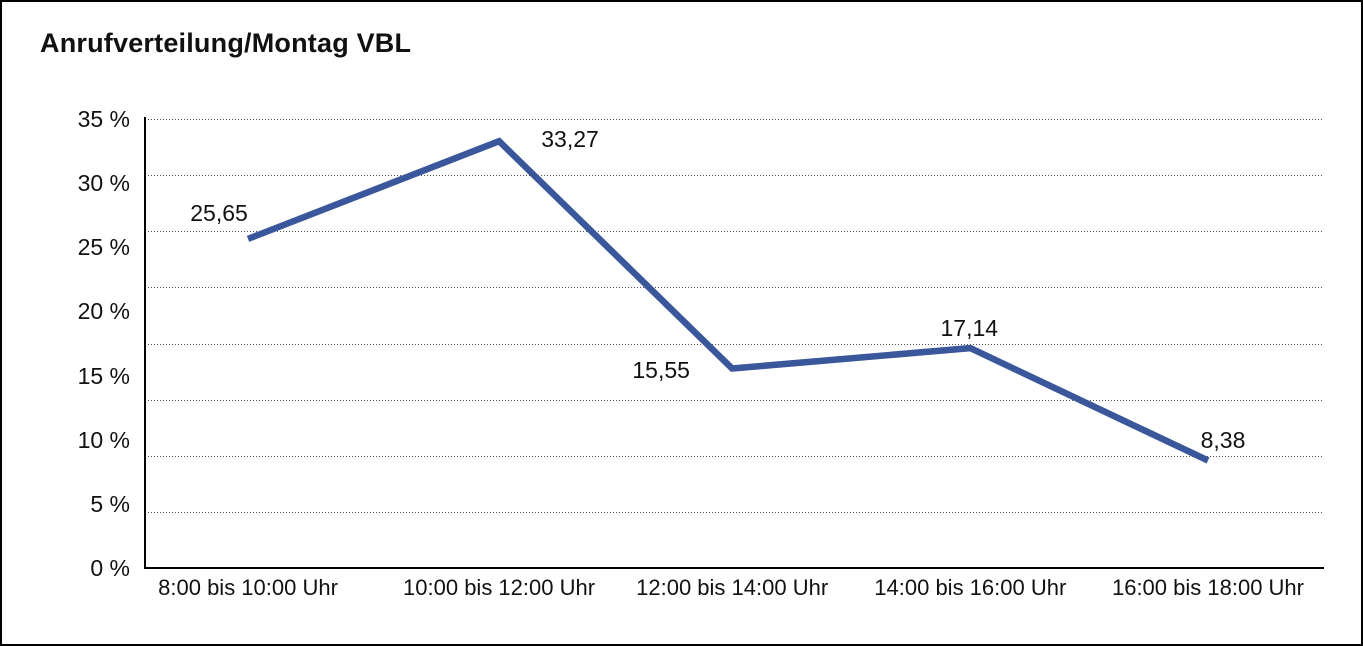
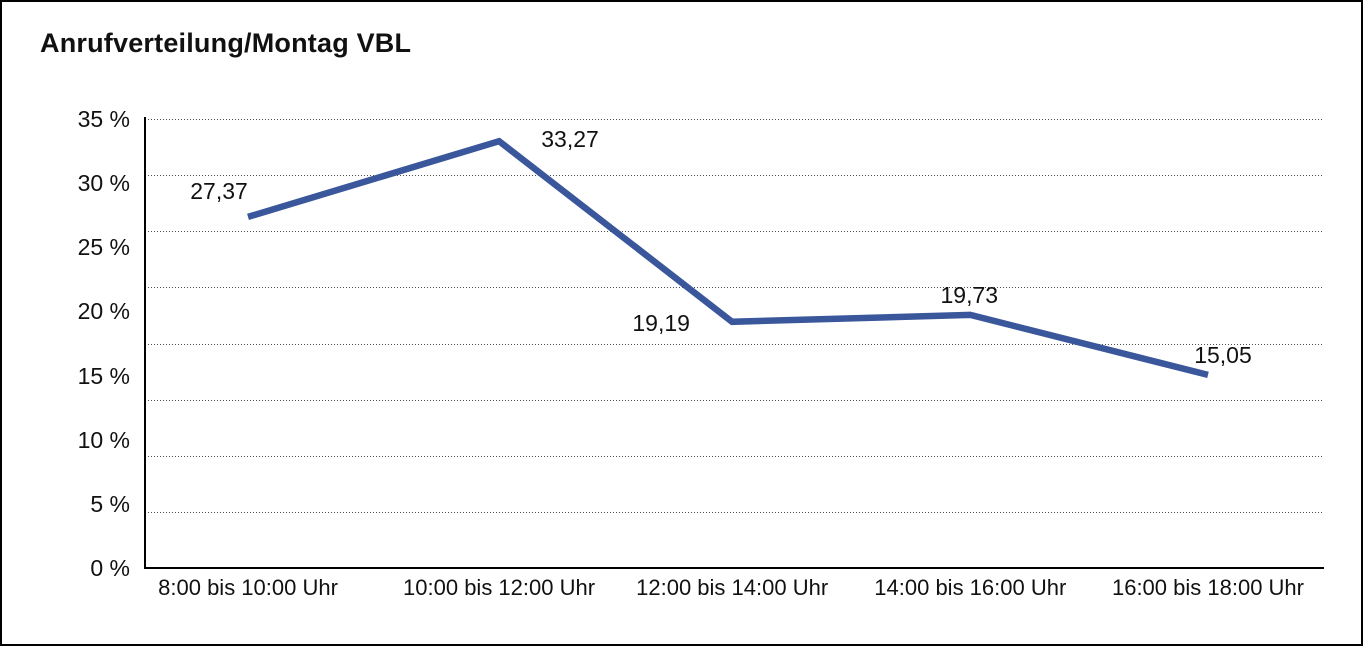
8:00 bis 10:00 Uhr: 25,65 -> 27,37
12:00 bis 14:00 Uhr: 15,55 -> 19,19
14:00 bis 16:00 Uhr: 17,14 -> 19,73
16:00 bis 18:00 Uhr: 8,38 -> 15,05
